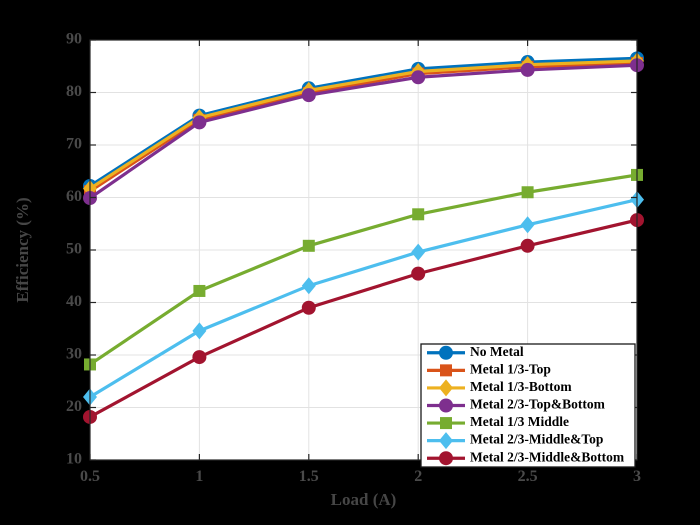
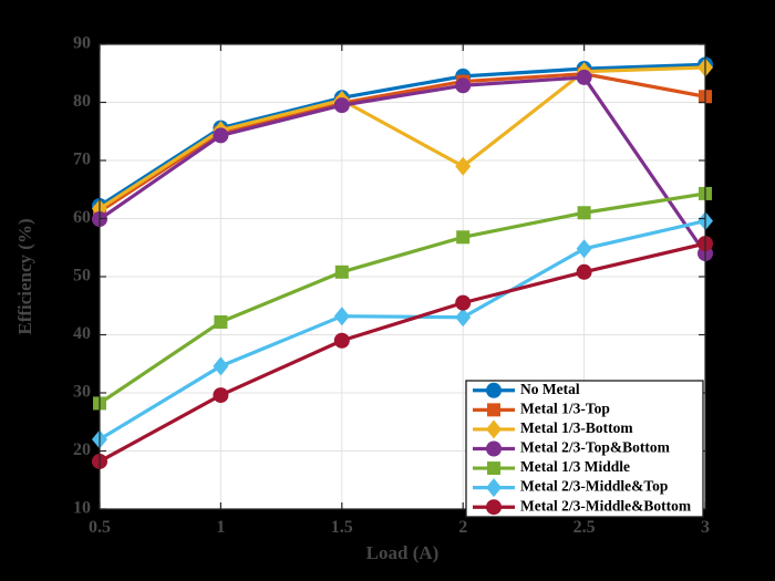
Metal 1/3-Bottom/2: 84 -> 69
Metal 2/3-Middle&Top/2: 50 -> 43
Metal 1/3-Top/3: 86 -> 81
Metal 2/3-Top&Bottom/3: 85 -> 54
